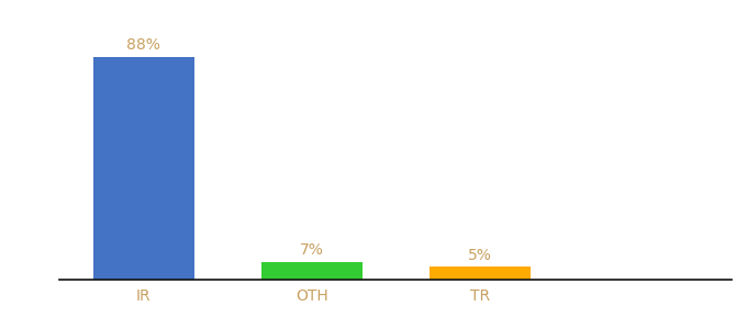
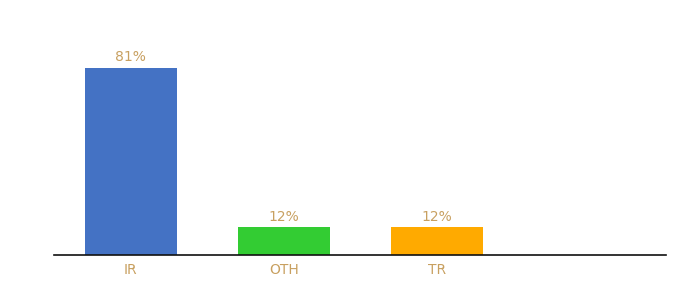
IR: 88% -> 81%
OTH: 7% -> 12%
TR: 5% -> 12%
